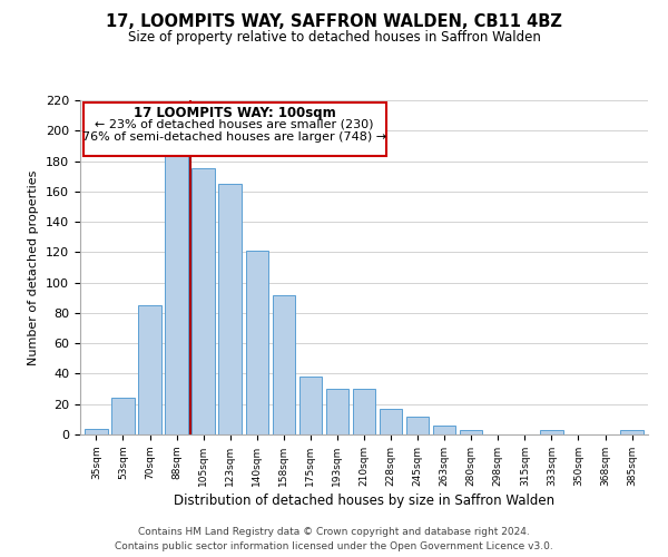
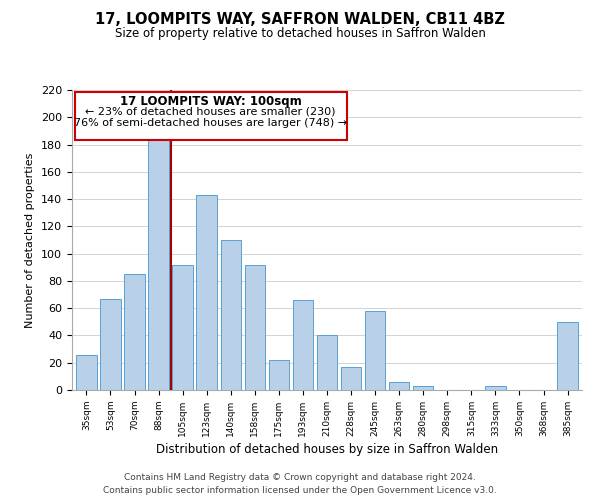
35sqm: 4 -> 26
53sqm: 24 -> 67
105sqm: 175 -> 92
123sqm: 165 -> 143
140sqm: 121 -> 110
175sqm: 38 -> 22
193sqm: 30 -> 66
210sqm: 30 -> 40
245sqm: 12 -> 58
385sqm: 3 -> 50
